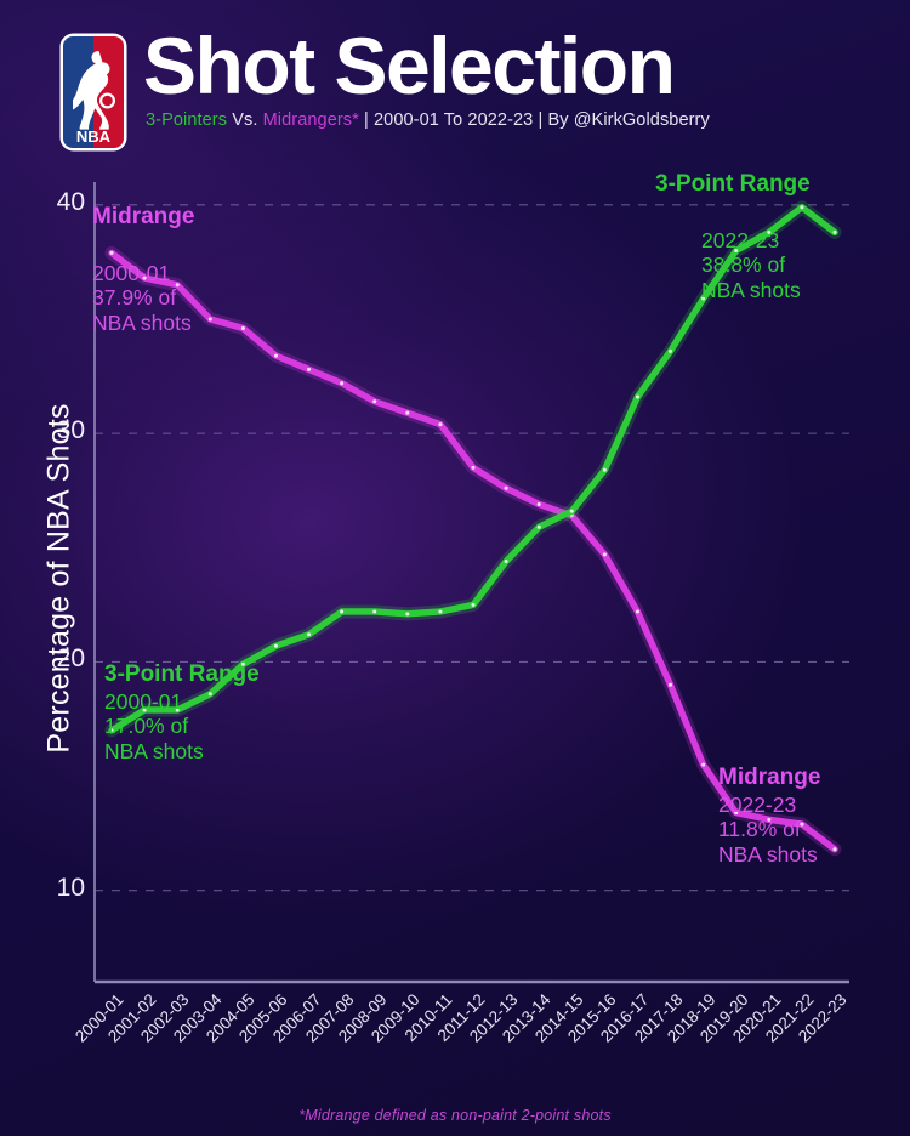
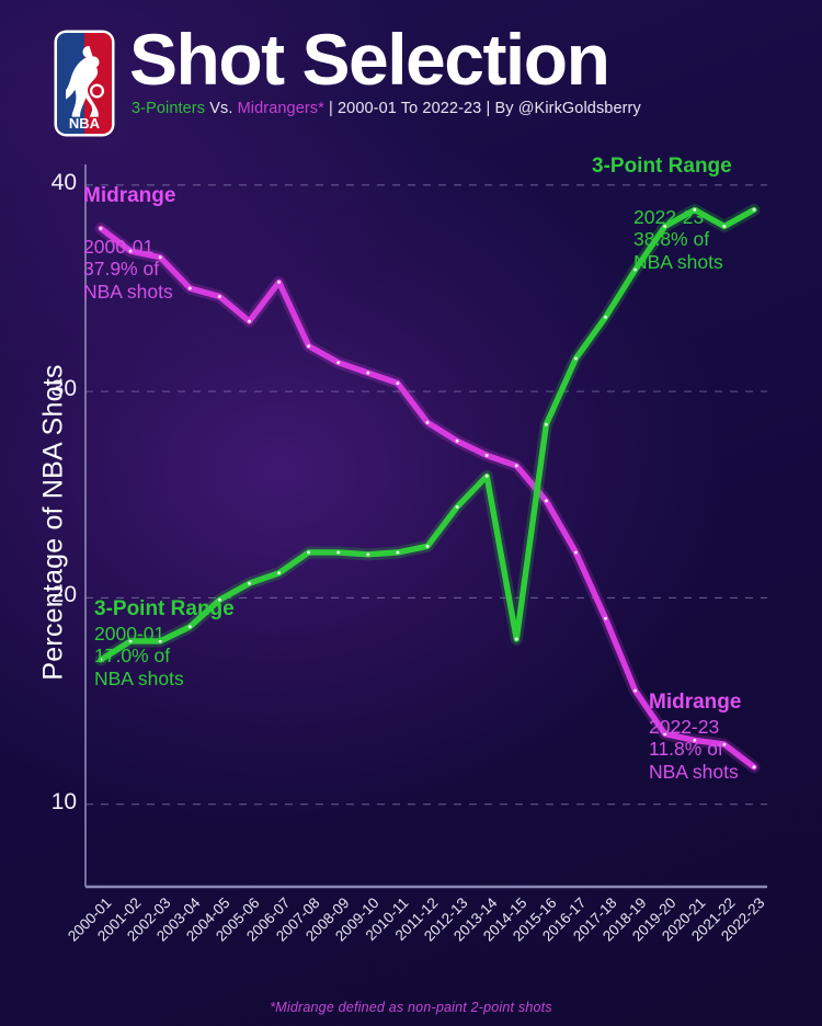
Midrange/2006-07: 32.8 -> 35.3
3-Point Range/2014-15: 26.6 -> 18.0
3-Point Range/2021-22: 39.9 -> 38.0
